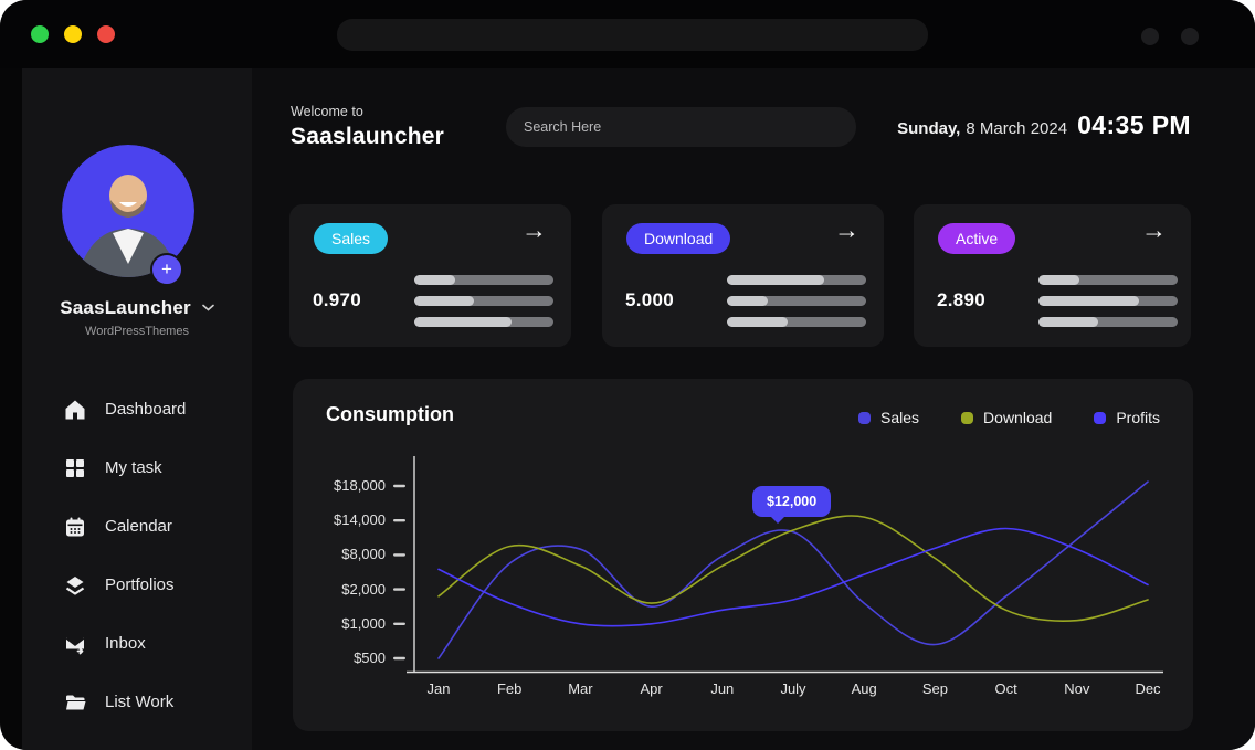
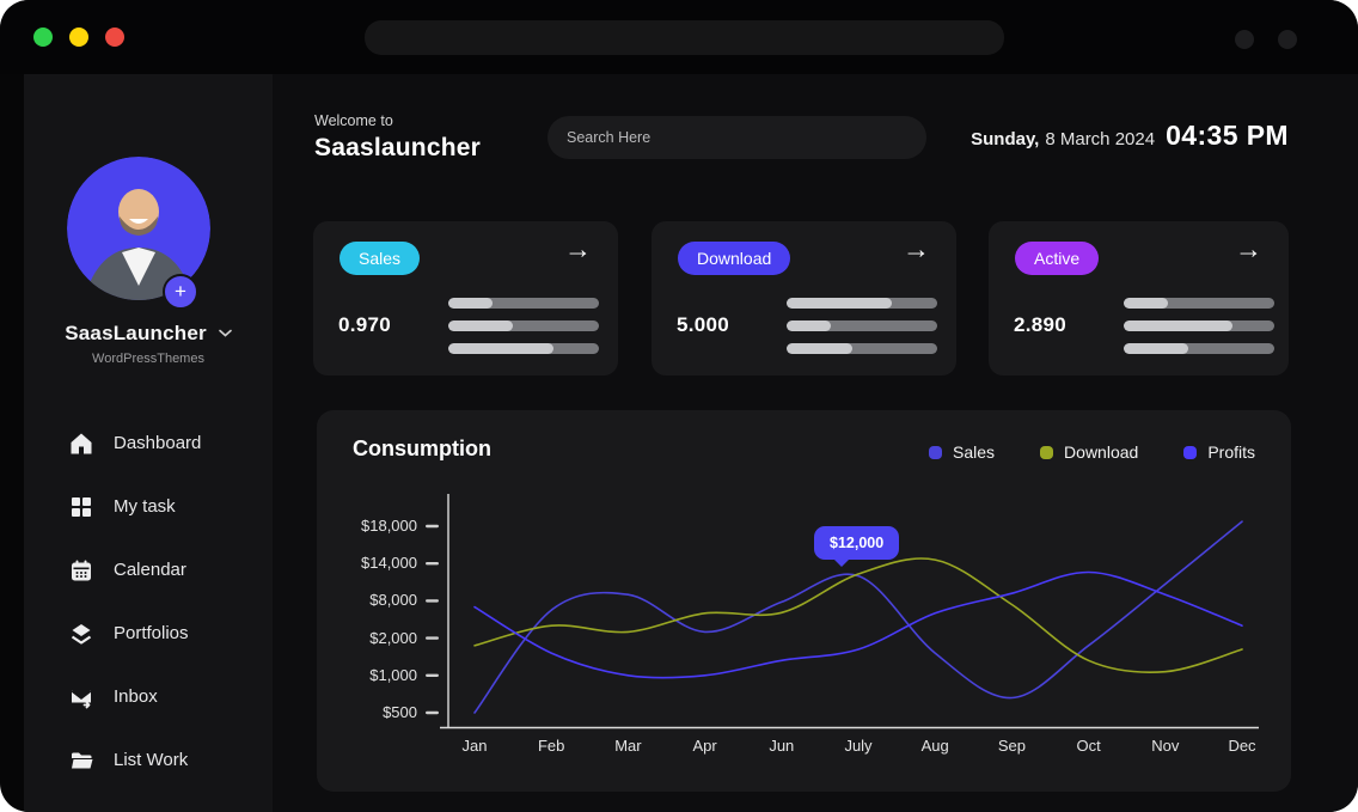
Profits/Jan: $6000 -> $7000
Download/Feb: $10000 -> $4000
Download/Mar: $6000 -> $3000
Sales/Apr: $2000 -> $3000
Download/Apr: $2000 -> $6000
Profits/Aug: $5000 -> $6000
Profits/Dec: $3000 -> $4000
